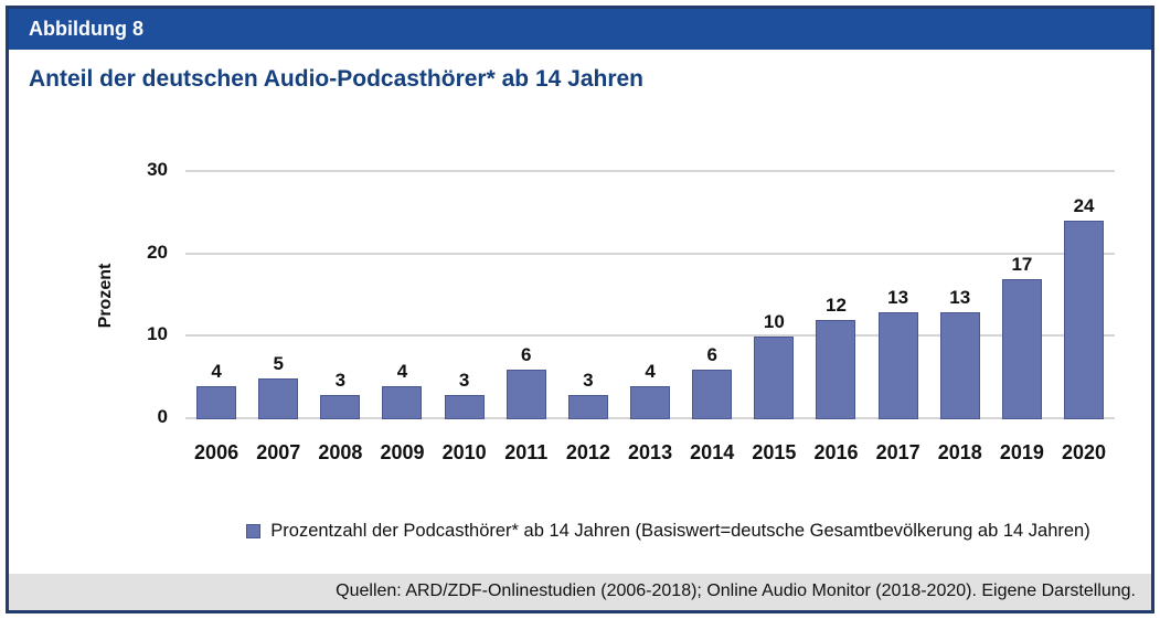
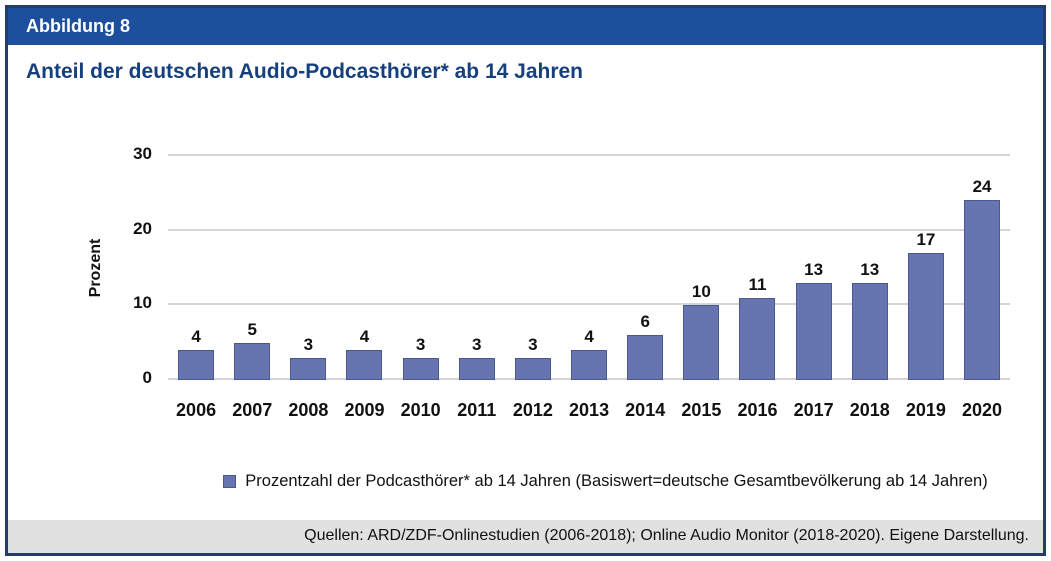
2011: 6 -> 3
2016: 12 -> 11
